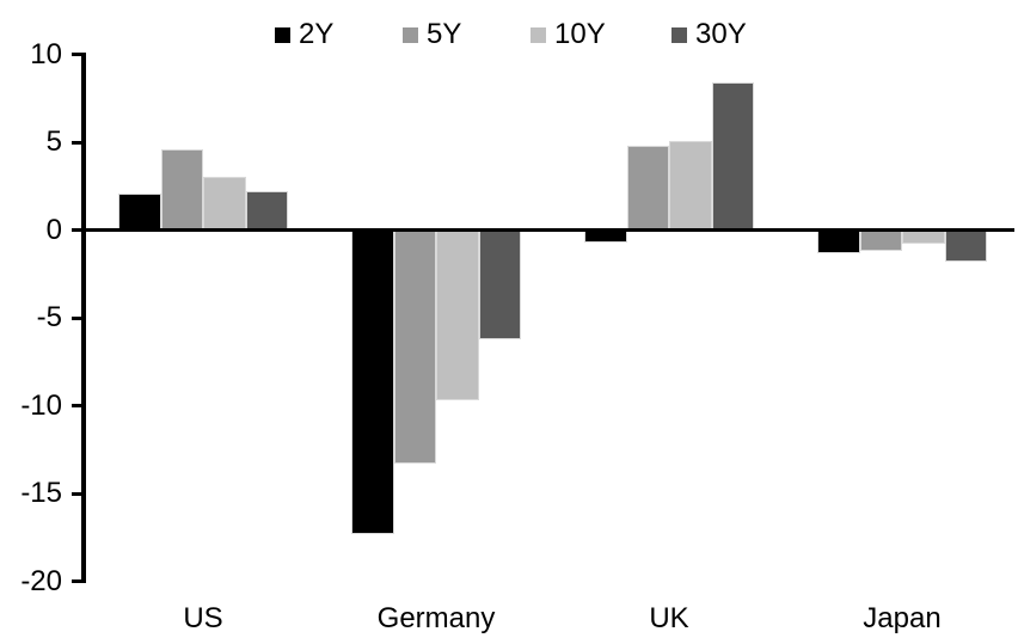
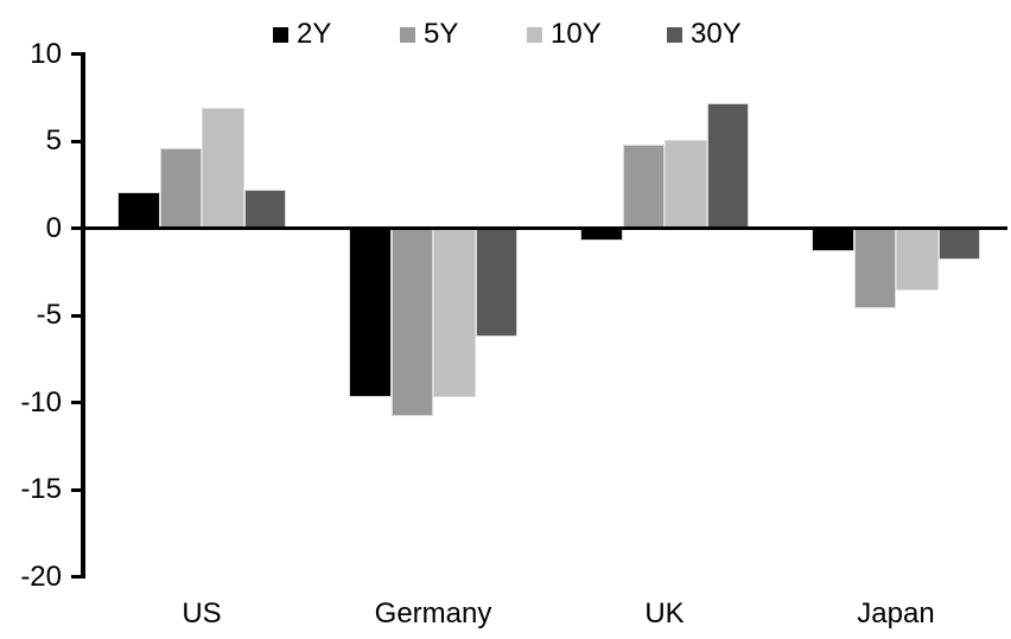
10Y/US: 3.0 -> 6.9
2Y/Germany: -17.3 -> -9.7
5Y/Germany: -13.3 -> -10.8
30Y/UK: 8.4 -> 7.2
5Y/Japan: -1.2 -> -4.6
10Y/Japan: -0.8 -> -3.6
